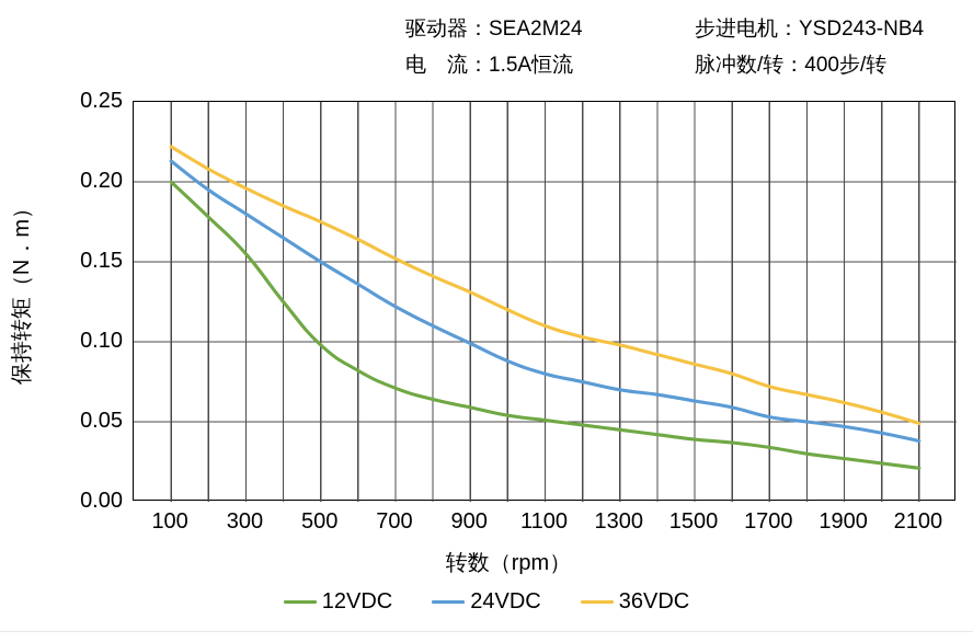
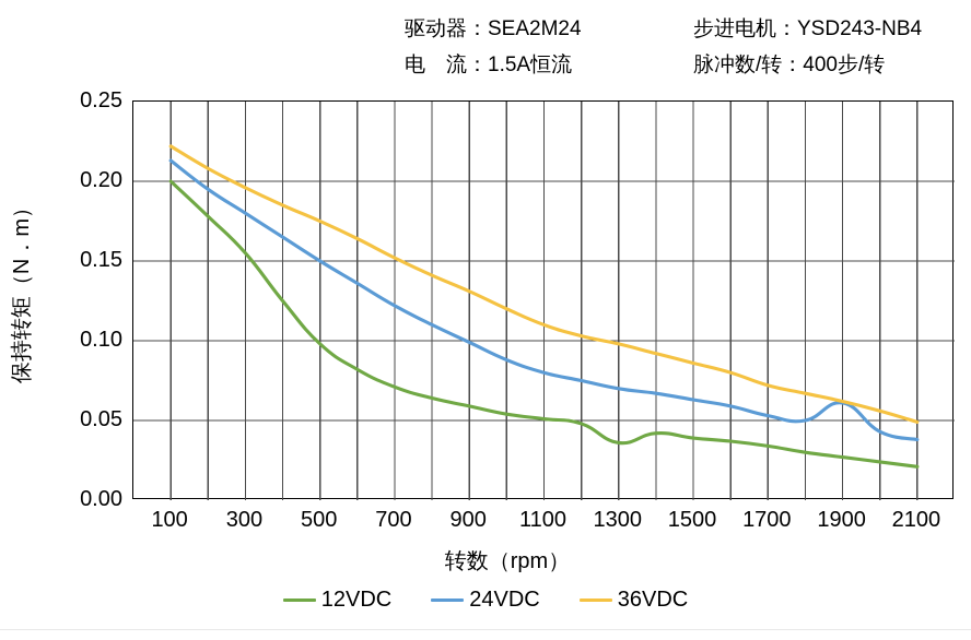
12VDC/1300: 0.045 -> 0.036
24VDC/1900: 0.047 -> 0.061
